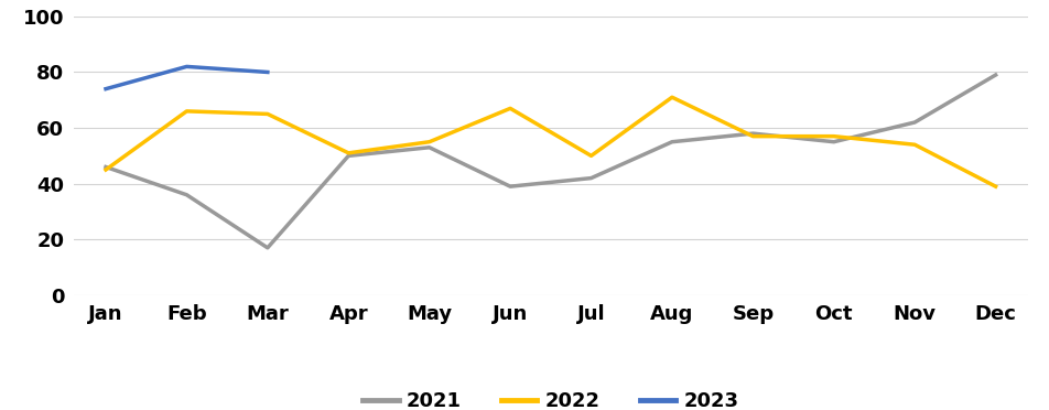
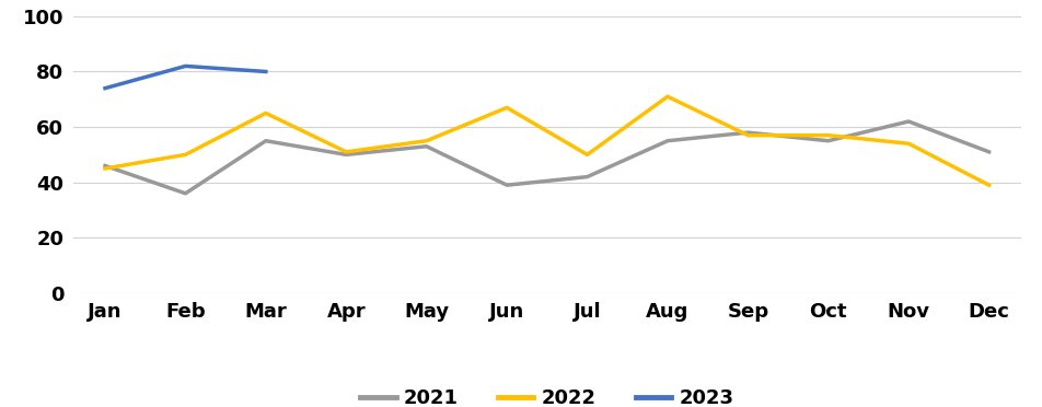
2022/Feb: 66 -> 50
2021/Mar: 17 -> 55
2021/Dec: 79 -> 51
